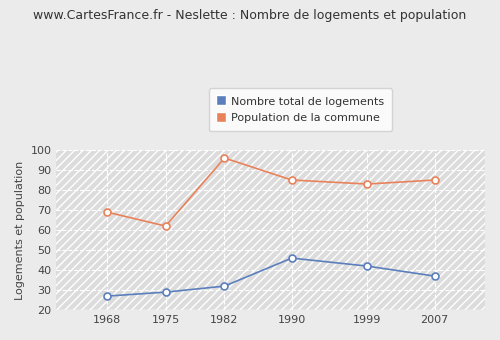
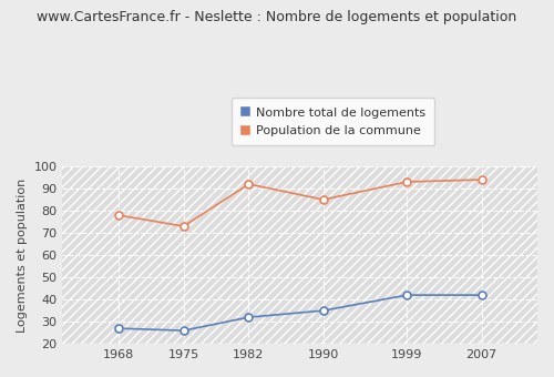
Population de la commune/1968: 69 -> 78
Nombre total de logements/1975: 29 -> 26
Population de la commune/1975: 62 -> 73
Population de la commune/1982: 96 -> 92
Nombre total de logements/1990: 46 -> 35
Population de la commune/1999: 83 -> 93
Nombre total de logements/2007: 37 -> 42
Population de la commune/2007: 85 -> 94
